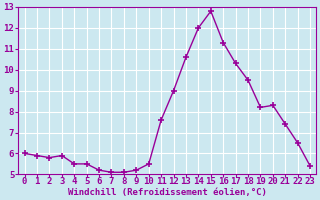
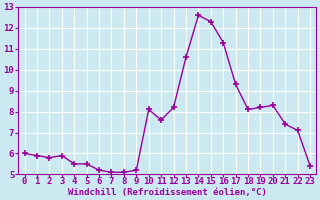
10: 5.5 -> 8.1
12: 9.0 -> 8.2
14: 12.0 -> 12.6
15: 12.8 -> 12.3
17: 10.3 -> 9.3
18: 9.5 -> 8.1
22: 6.5 -> 7.1
